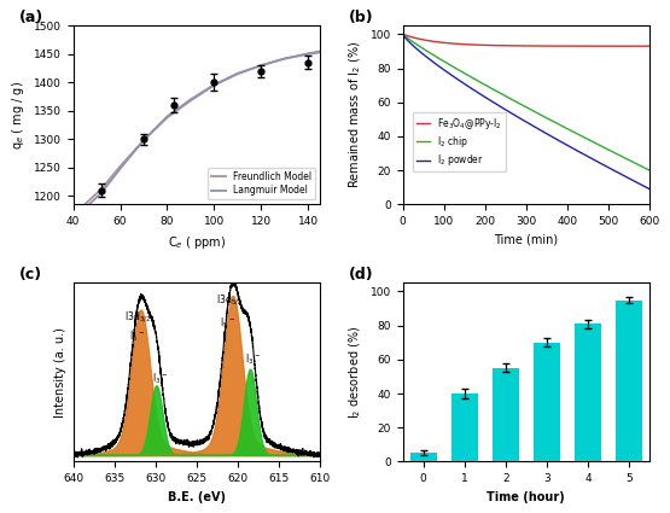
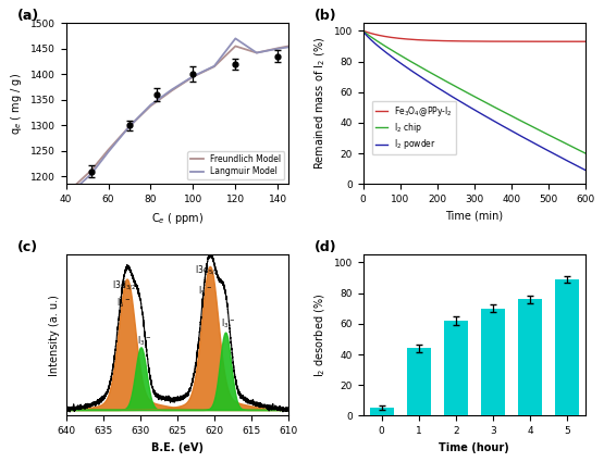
Freundlich Model/120: 1430 -> 1455
Langmuir Model/120: 1430 -> 1470
1: 40 -> 44
2: 55 -> 62
4: 81 -> 76
5: 95 -> 89
